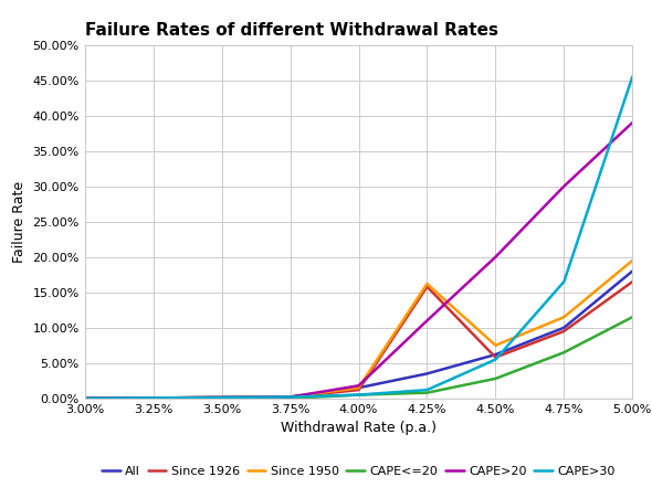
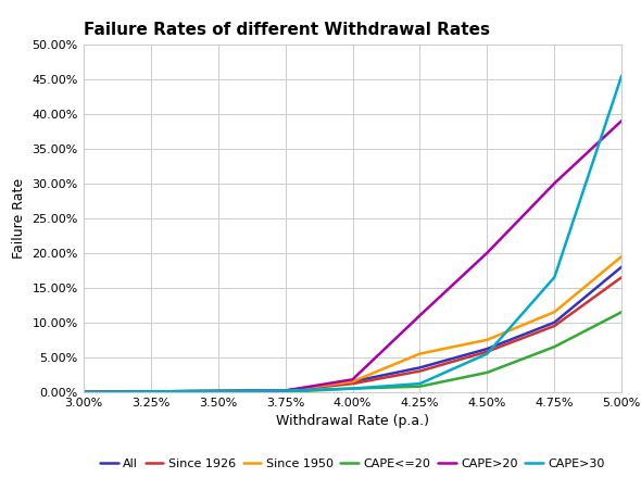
Since 1926/4.25%: 15.8% -> 3.0%
Since 1950/4.25%: 16.2% -> 5.5%
